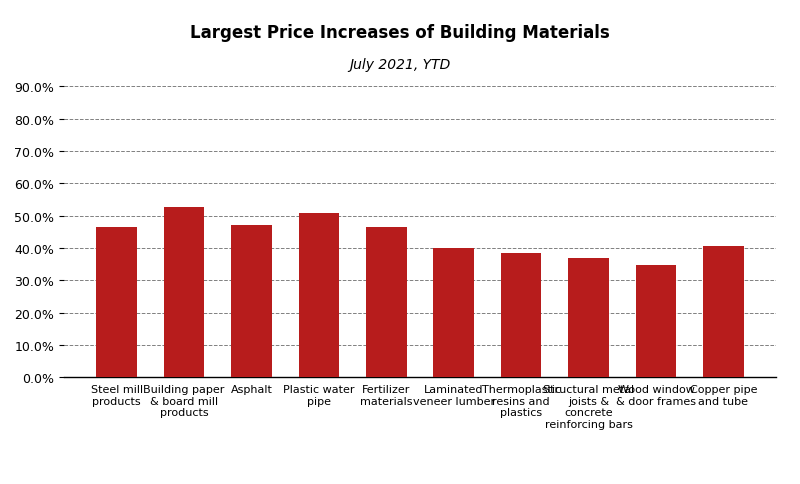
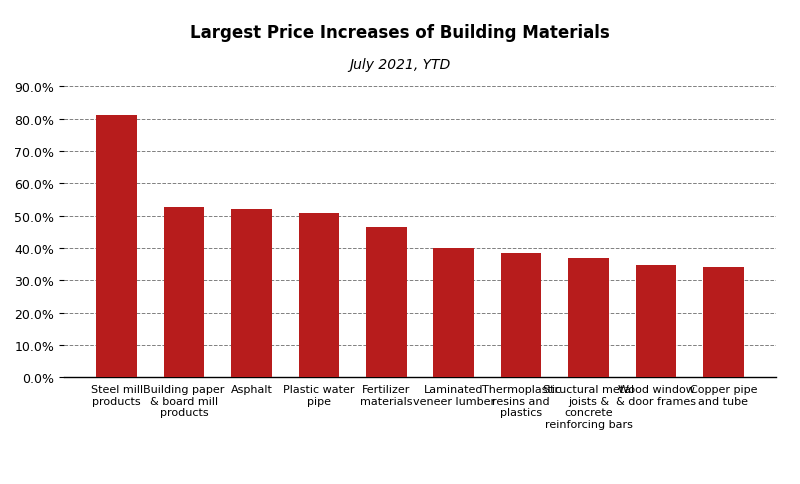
Steel mill products: 46.5% -> 81.2%
Asphalt: 47.0% -> 52.1%
Copper pipe and tube: 40.5% -> 34.2%
